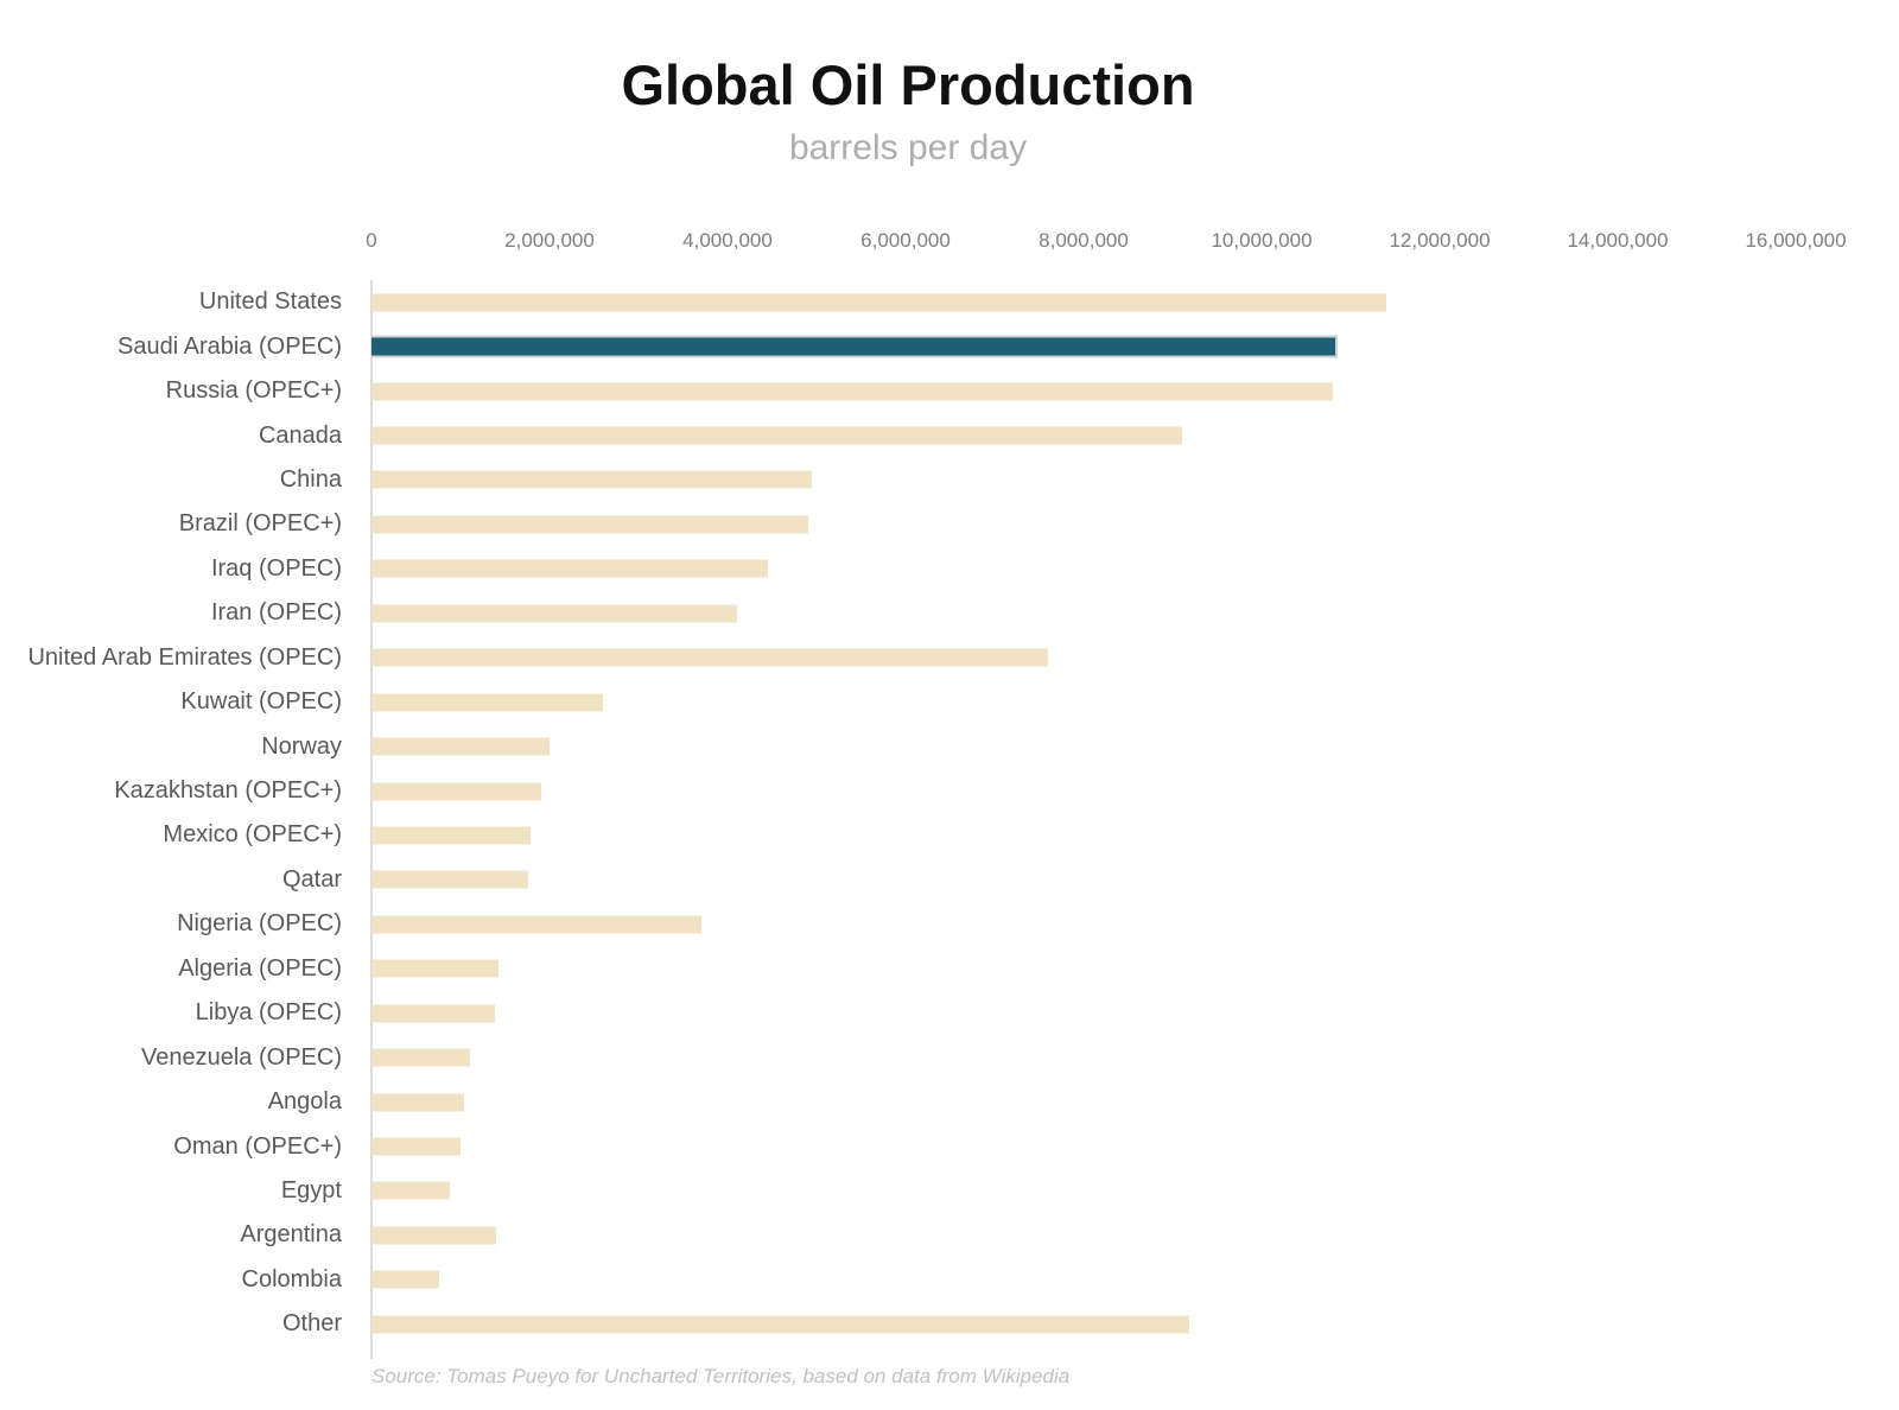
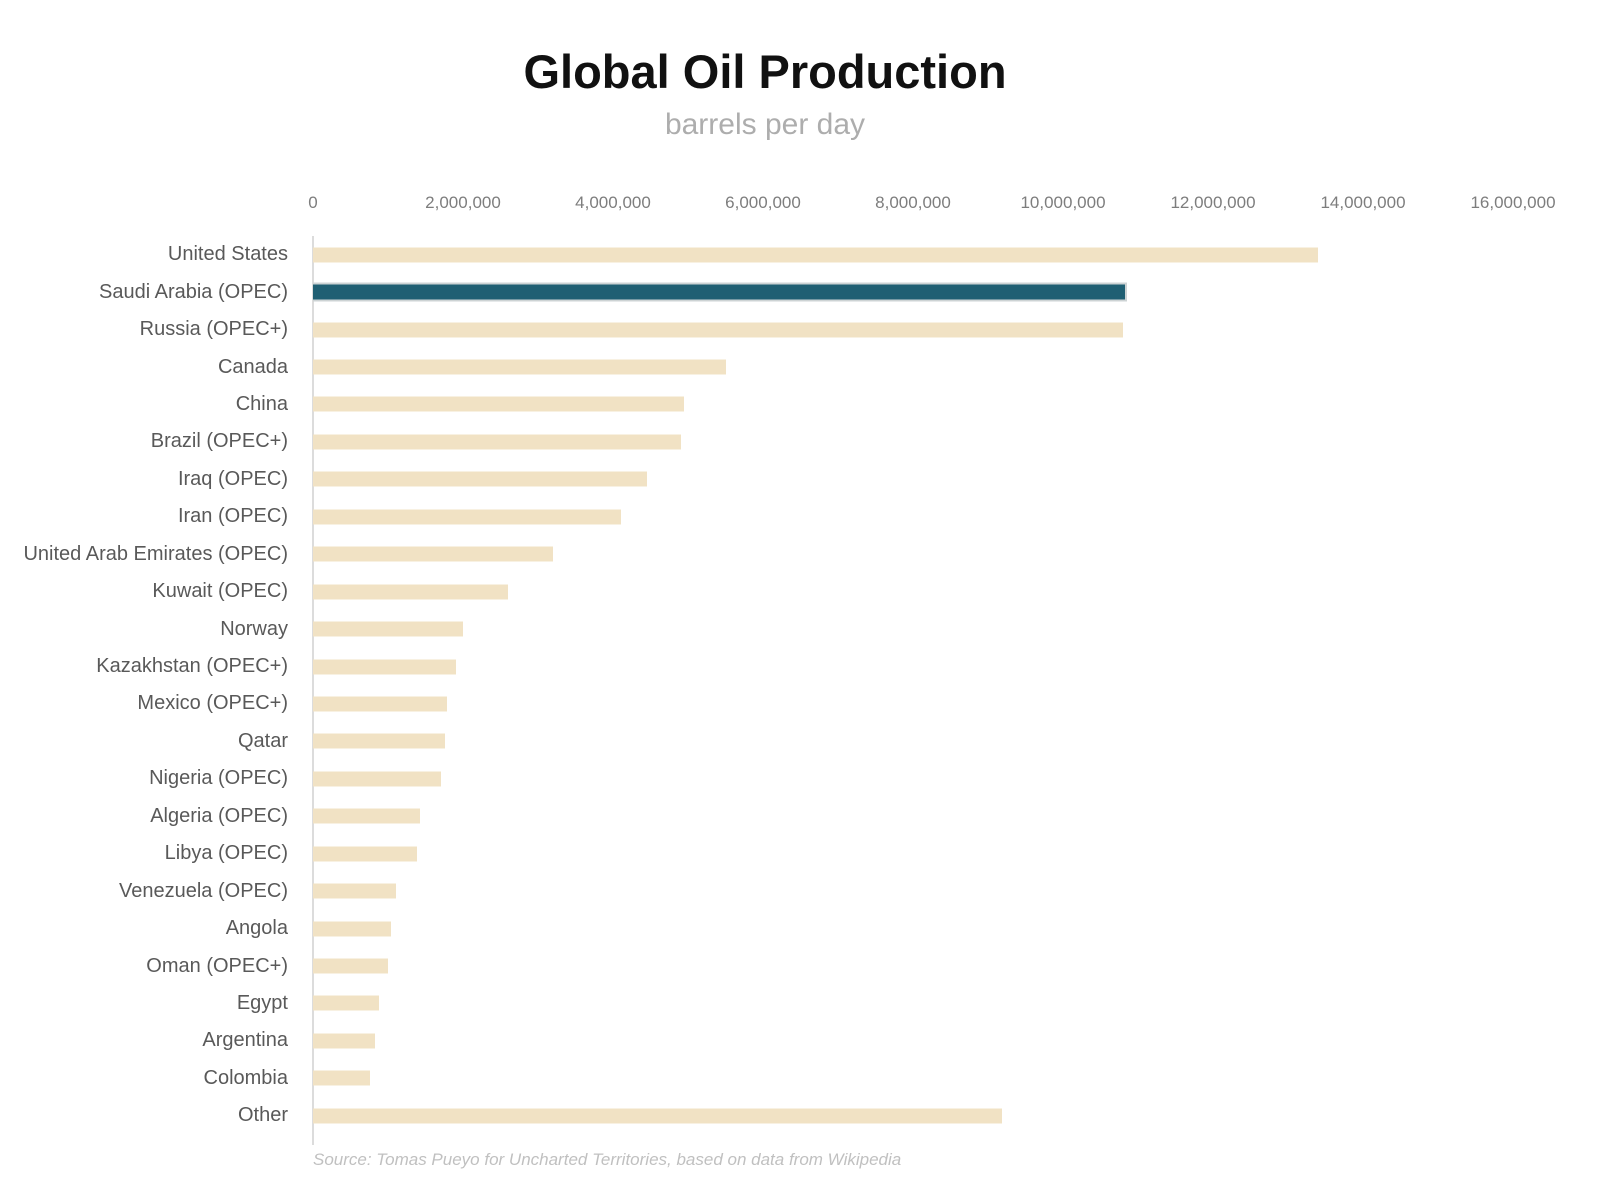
United States: 11400000 -> 13400000
Canada: 9100000 -> 5500000
United Arab Emirates (OPEC): 7600000 -> 3200000
Nigeria (OPEC): 3700000 -> 1700000
Argentina: 1400000 -> 800000
